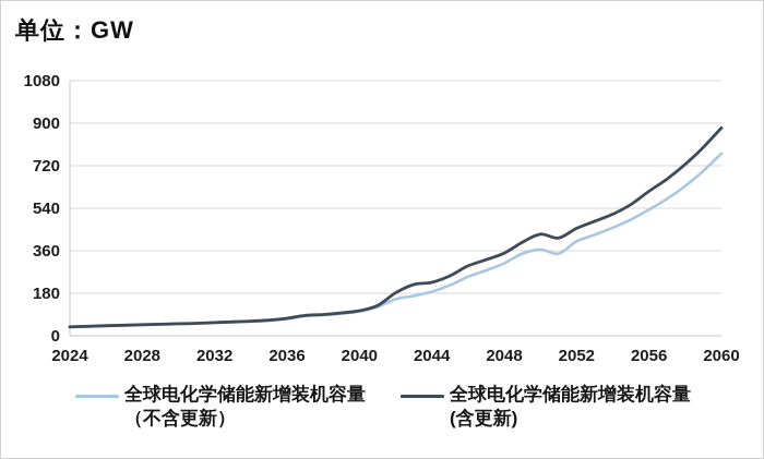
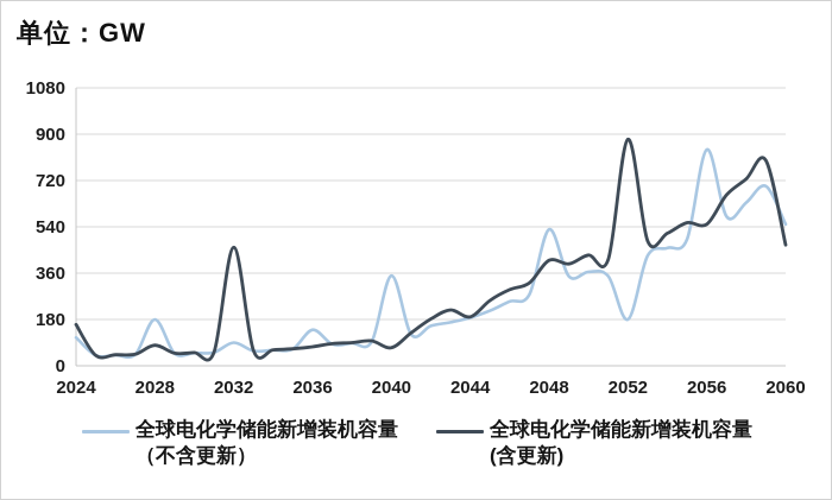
全球电化学储能新增装机容量（不含更新）/2024: 40 -> 110
全球电化学储能新增装机容量(含更新)/2024: 40 -> 160
全球电化学储能新增装机容量（不含更新）/2028: 50 -> 180
全球电化学储能新增装机容量(含更新)/2028: 50 -> 80
全球电化学储能新增装机容量（不含更新）/2032: 60 -> 90
全球电化学储能新增装机容量(含更新)/2032: 60 -> 460
全球电化学储能新增装机容量（不含更新）/2036: 70 -> 140
全球电化学储能新增装机容量（不含更新）/2040: 100 -> 350
全球电化学储能新增装机容量(含更新)/2040: 110 -> 70
全球电化学储能新增装机容量(含更新)/2044: 230 -> 190
全球电化学储能新增装机容量（不含更新）/2048: 310 -> 530
全球电化学储能新增装机容量(含更新)/2048: 350 -> 410
全球电化学储能新增装机容量（不含更新）/2052: 400 -> 180
全球电化学储能新增装机容量(含更新)/2052: 460 -> 880
全球电化学储能新增装机容量（不含更新）/2056: 530 -> 840
全球电化学储能新增装机容量(含更新)/2056: 610 -> 550
全球电化学储能新增装机容量（不含更新）/2060: 770 -> 550
全球电化学储能新增装机容量(含更新)/2060: 880 -> 470
